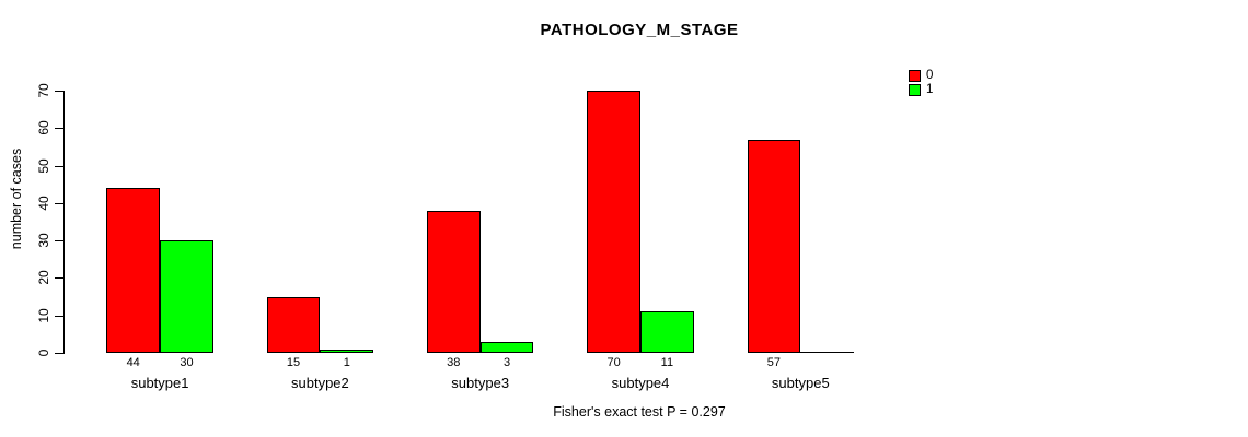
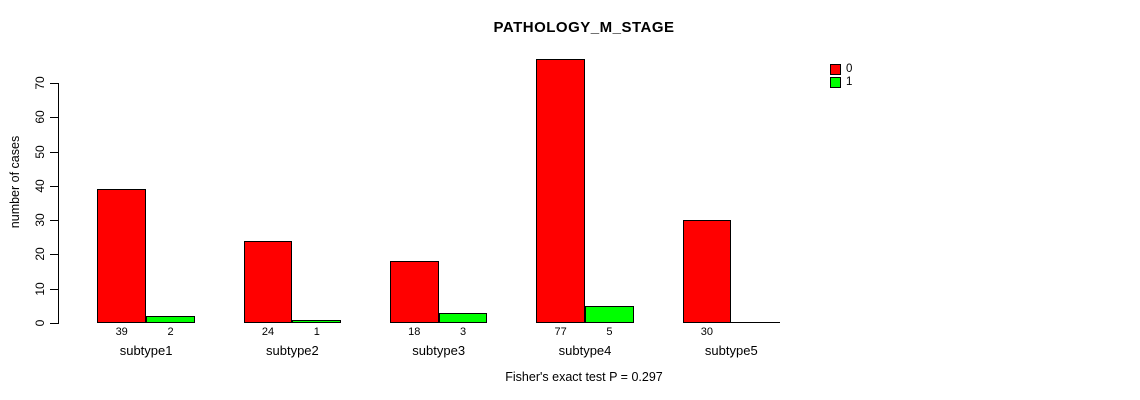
0/subtype1: 44 -> 39
1/subtype1: 30 -> 2
0/subtype2: 15 -> 24
0/subtype3: 38 -> 18
0/subtype4: 70 -> 77
1/subtype4: 11 -> 5
0/subtype5: 57 -> 30
